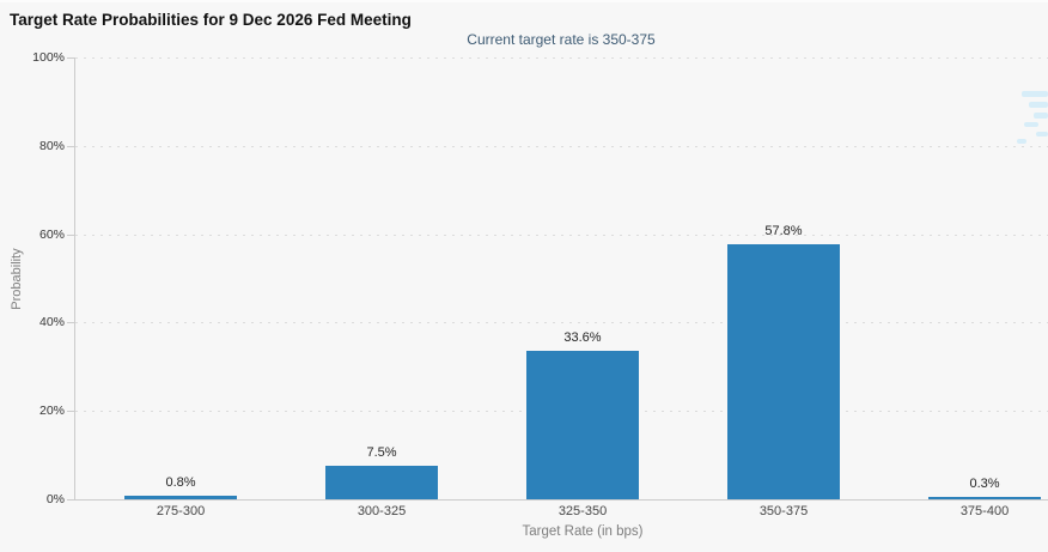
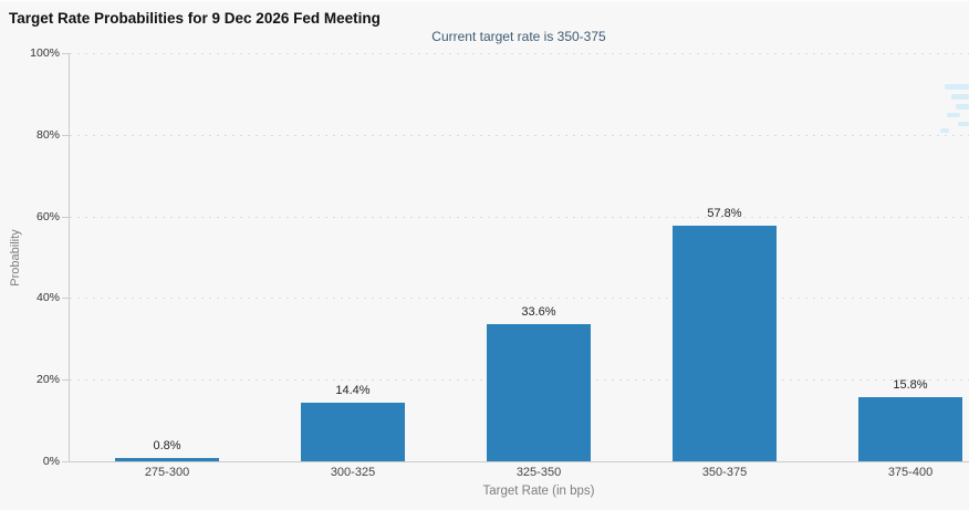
300-325: 7.5% -> 14.4%
375-400: 0.3% -> 15.8%
